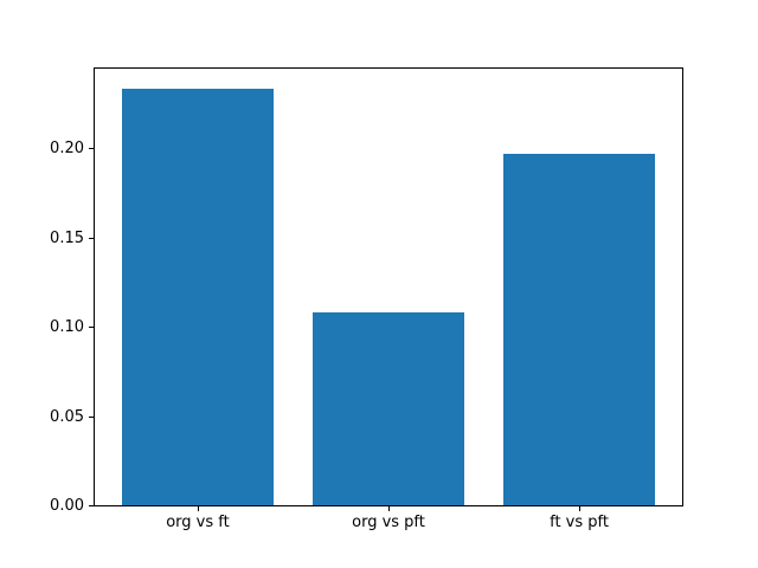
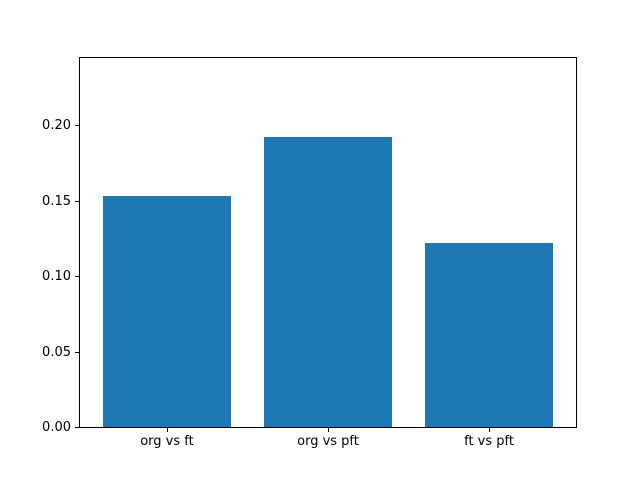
org vs ft: 0.233 -> 0.153
org vs pft: 0.108 -> 0.192
ft vs pft: 0.197 -> 0.122
